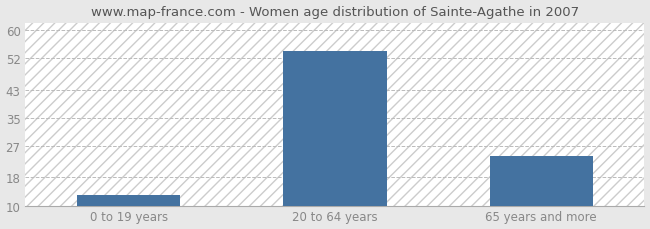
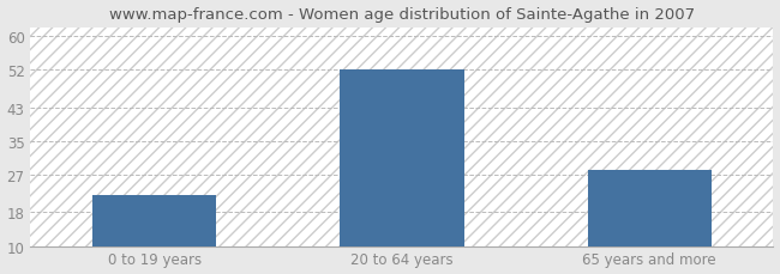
0 to 19 years: 13 -> 22
20 to 64 years: 54 -> 52
65 years and more: 24 -> 28
